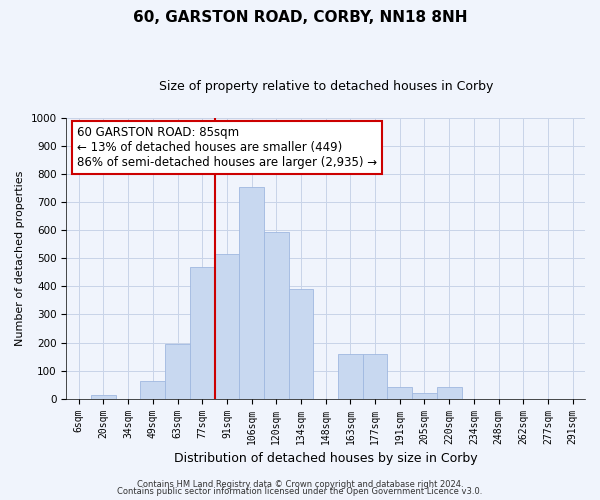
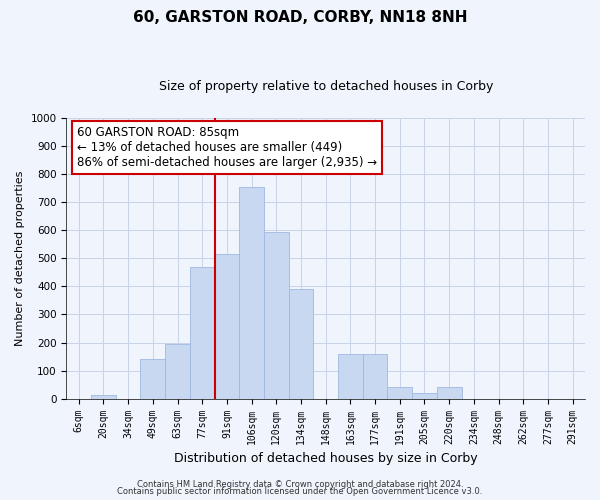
49sqm: 62 -> 140
